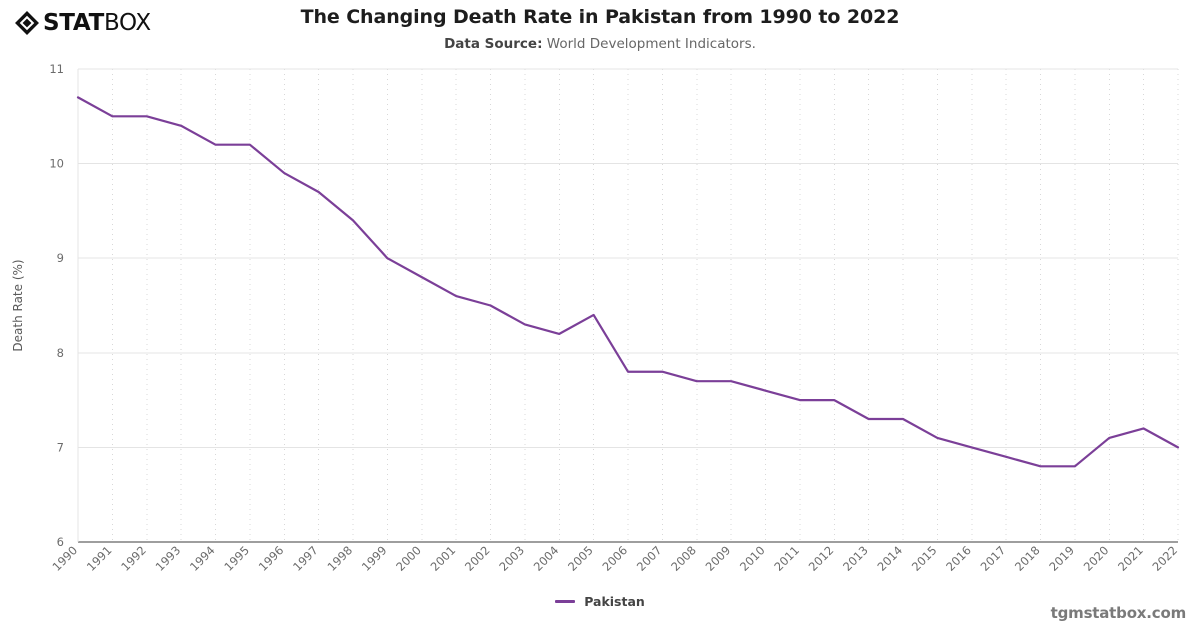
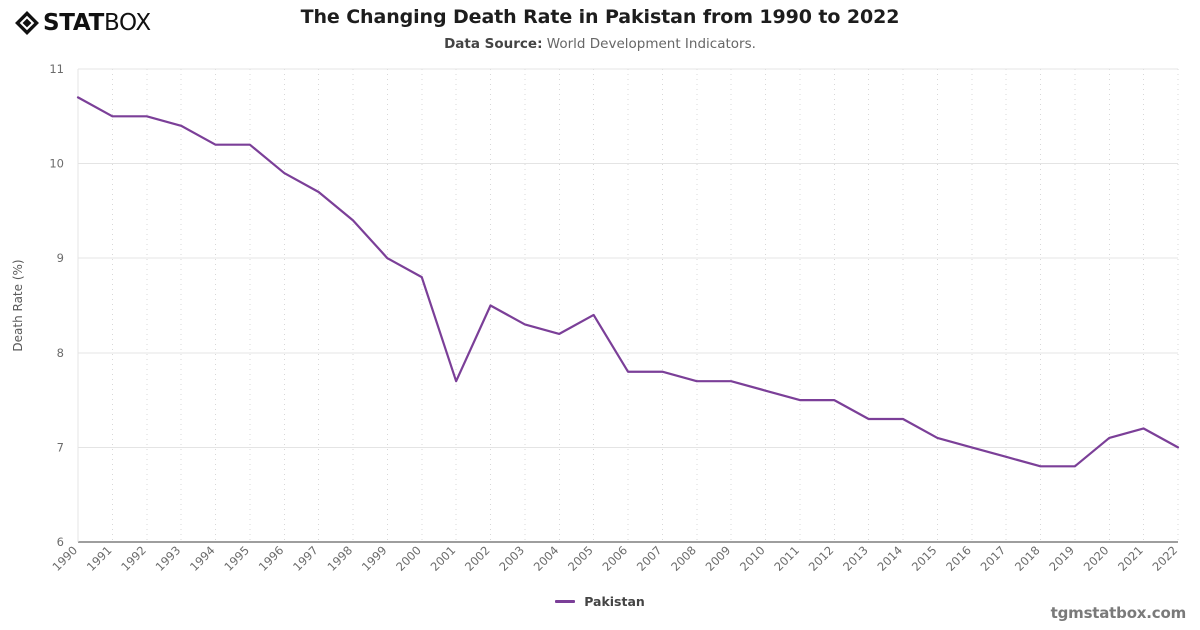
2001: 8.6 -> 7.7
